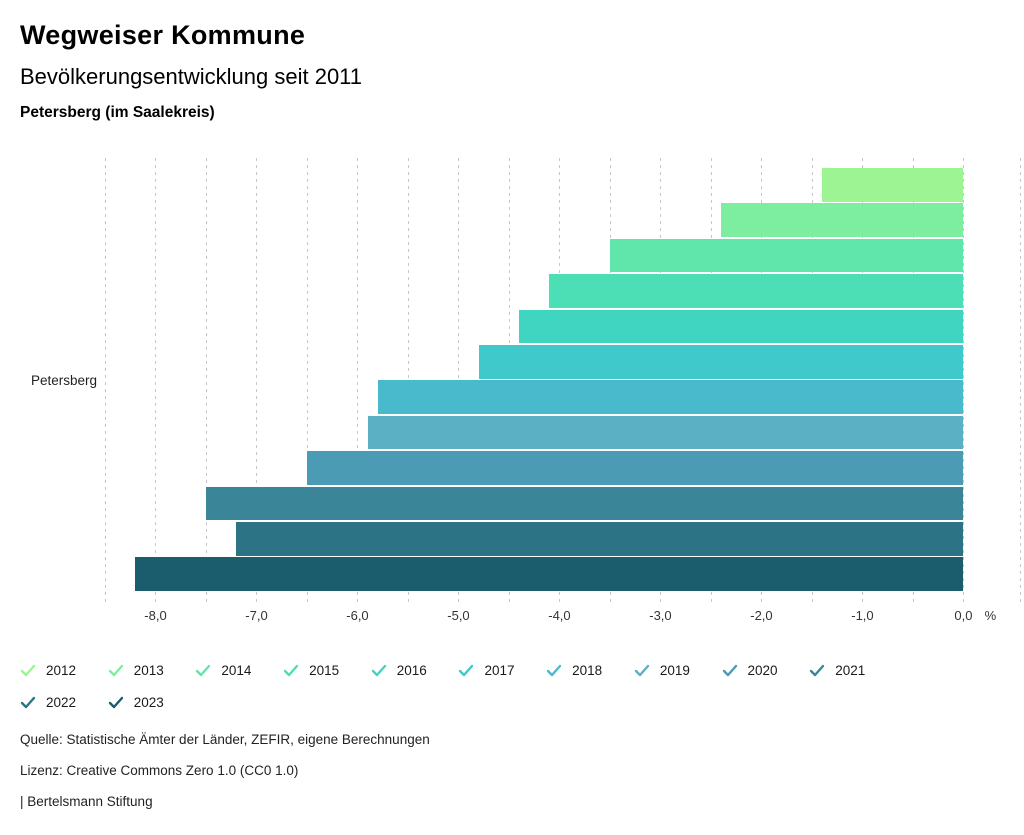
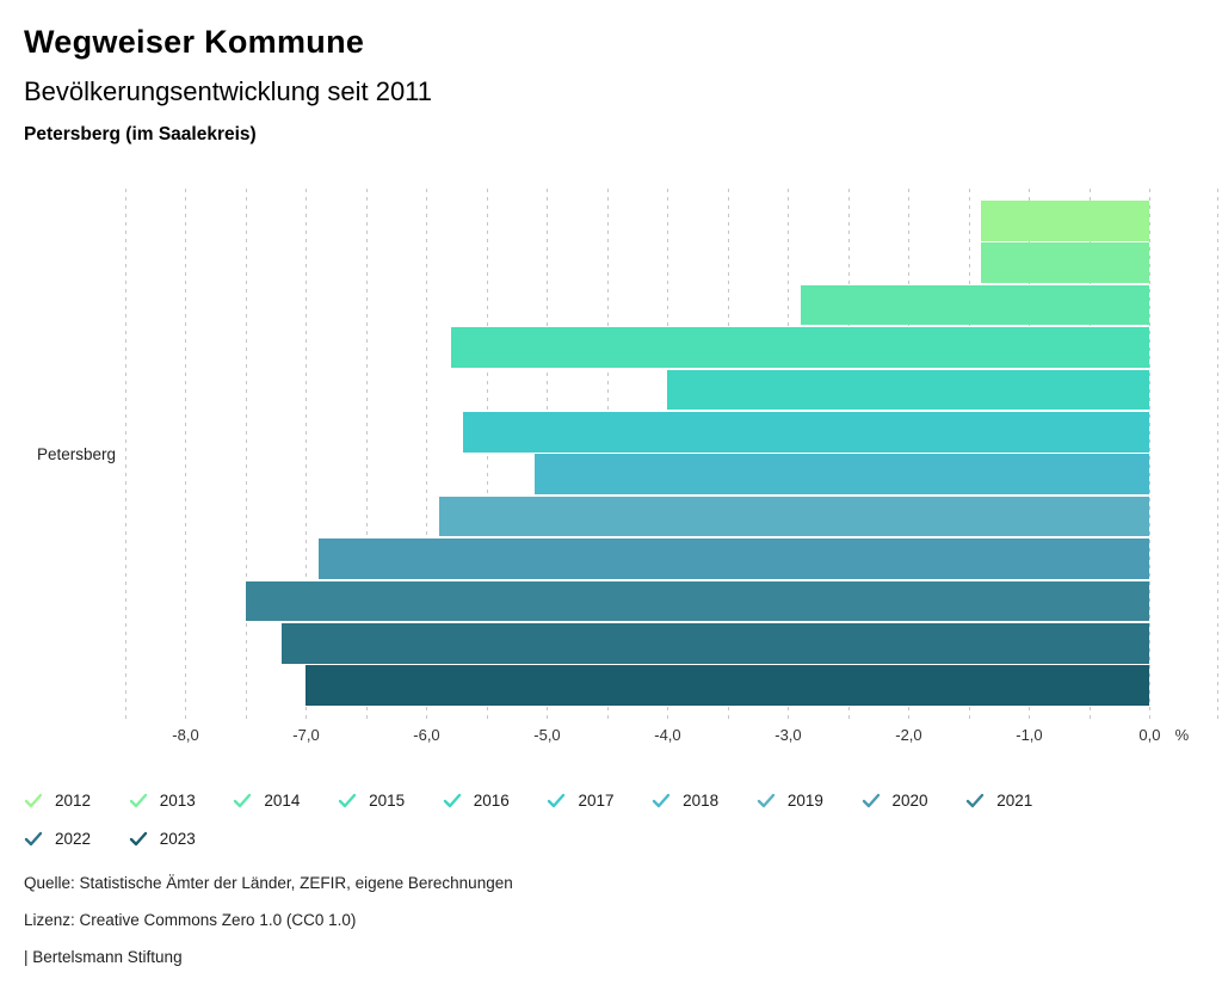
2013: -2,4 -> -1,4
2014: -3,5 -> -2,9
2015: -4,1 -> -5,8
2016: -4,4 -> -4,0
2017: -4,8 -> -5,7
2018: -5,8 -> -5,1
2020: -6,5 -> -6,9
2023: -8,2 -> -7,0
